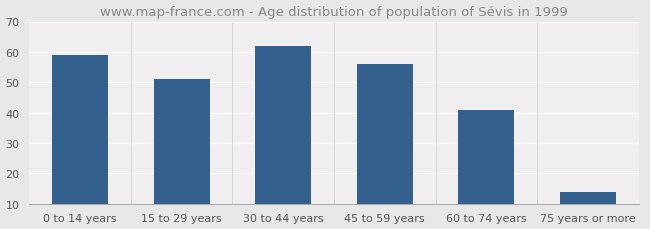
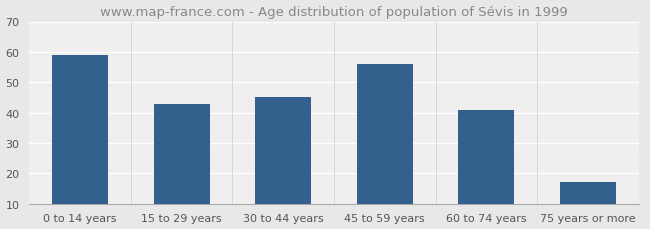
15 to 29 years: 51 -> 43
30 to 44 years: 62 -> 45
75 years or more: 14 -> 17
